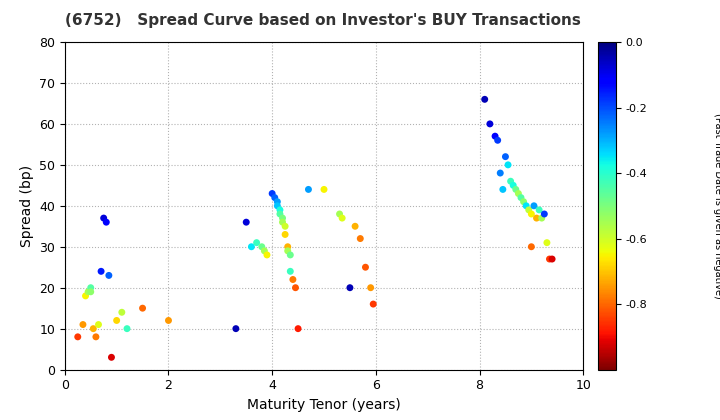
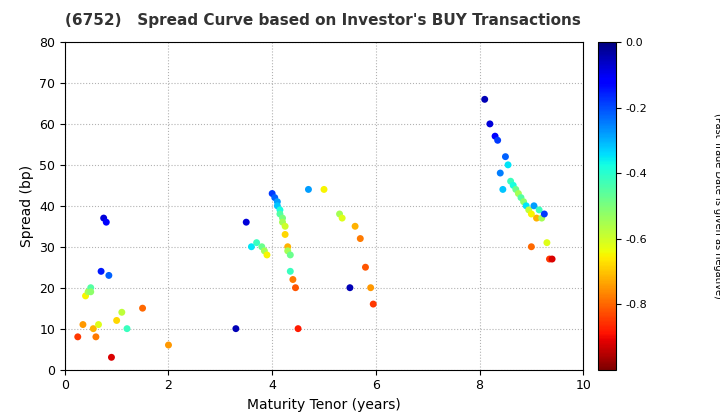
2: 12 -> 6
